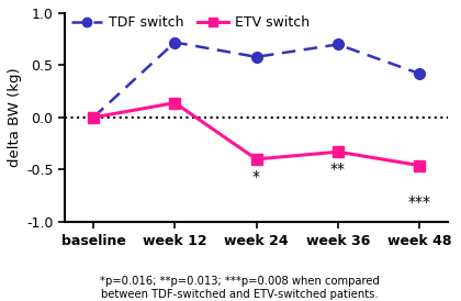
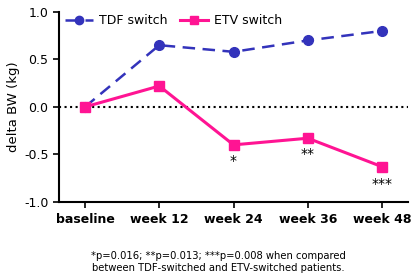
TDF switch/week 12: 0.72 -> 0.65
ETV switch/week 12: 0.14 -> 0.22
TDF switch/week 48: 0.42 -> 0.80
ETV switch/week 48: -0.46 -> -0.63
